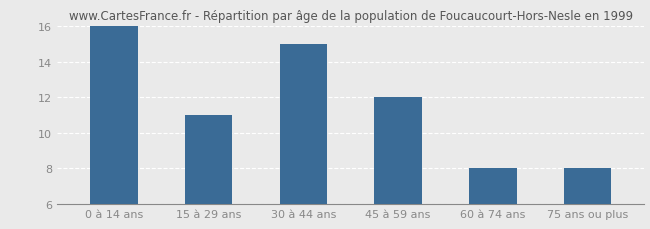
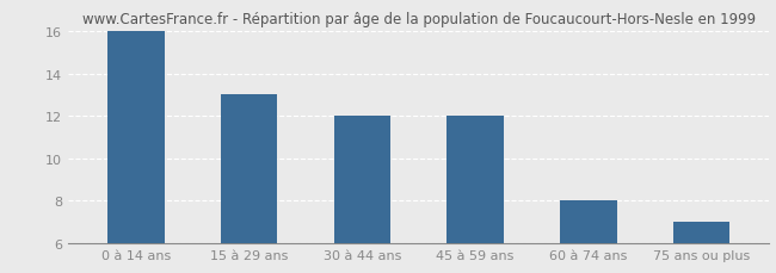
15 à 29 ans: 11 -> 13
30 à 44 ans: 15 -> 12
75 ans ou plus: 8 -> 7
